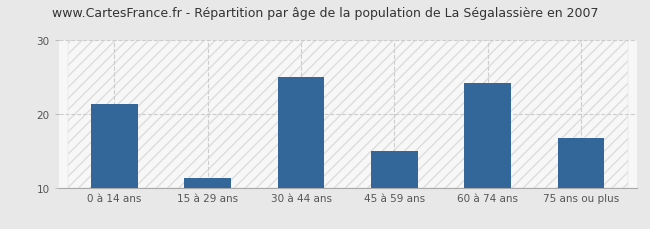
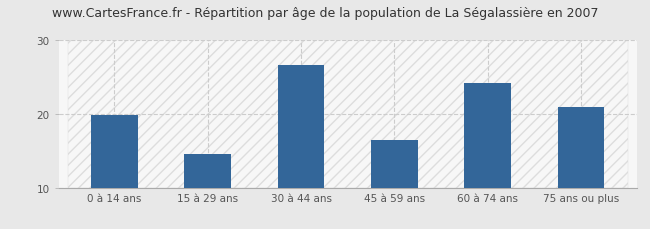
0 à 14 ans: 21.3 -> 19.8
15 à 29 ans: 11.3 -> 14.6
30 à 44 ans: 25.0 -> 26.6
45 à 59 ans: 15.0 -> 16.4
75 ans ou plus: 16.7 -> 21.0
